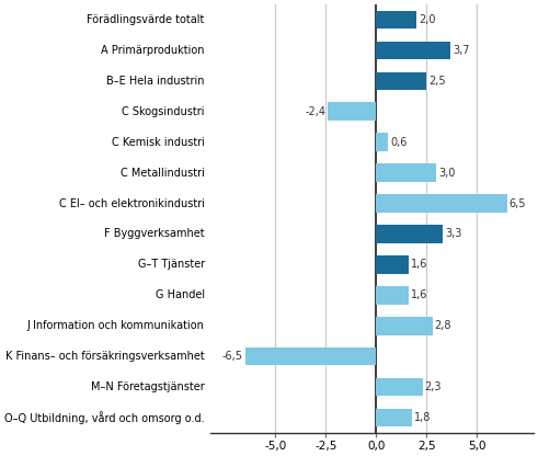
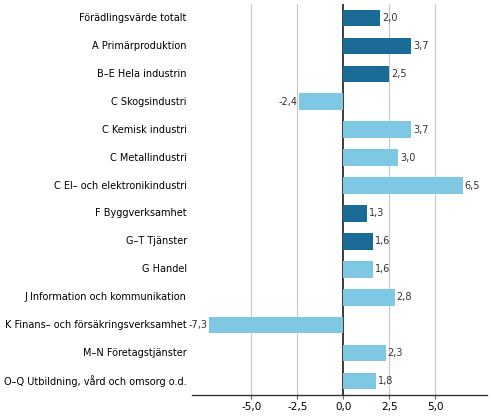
C Kemisk industri: 0,6 -> 3,7
F Byggverksamhet: 3,3 -> 1,3
K Finans– och försäkringsverksamhet: -6,5 -> -7,3
